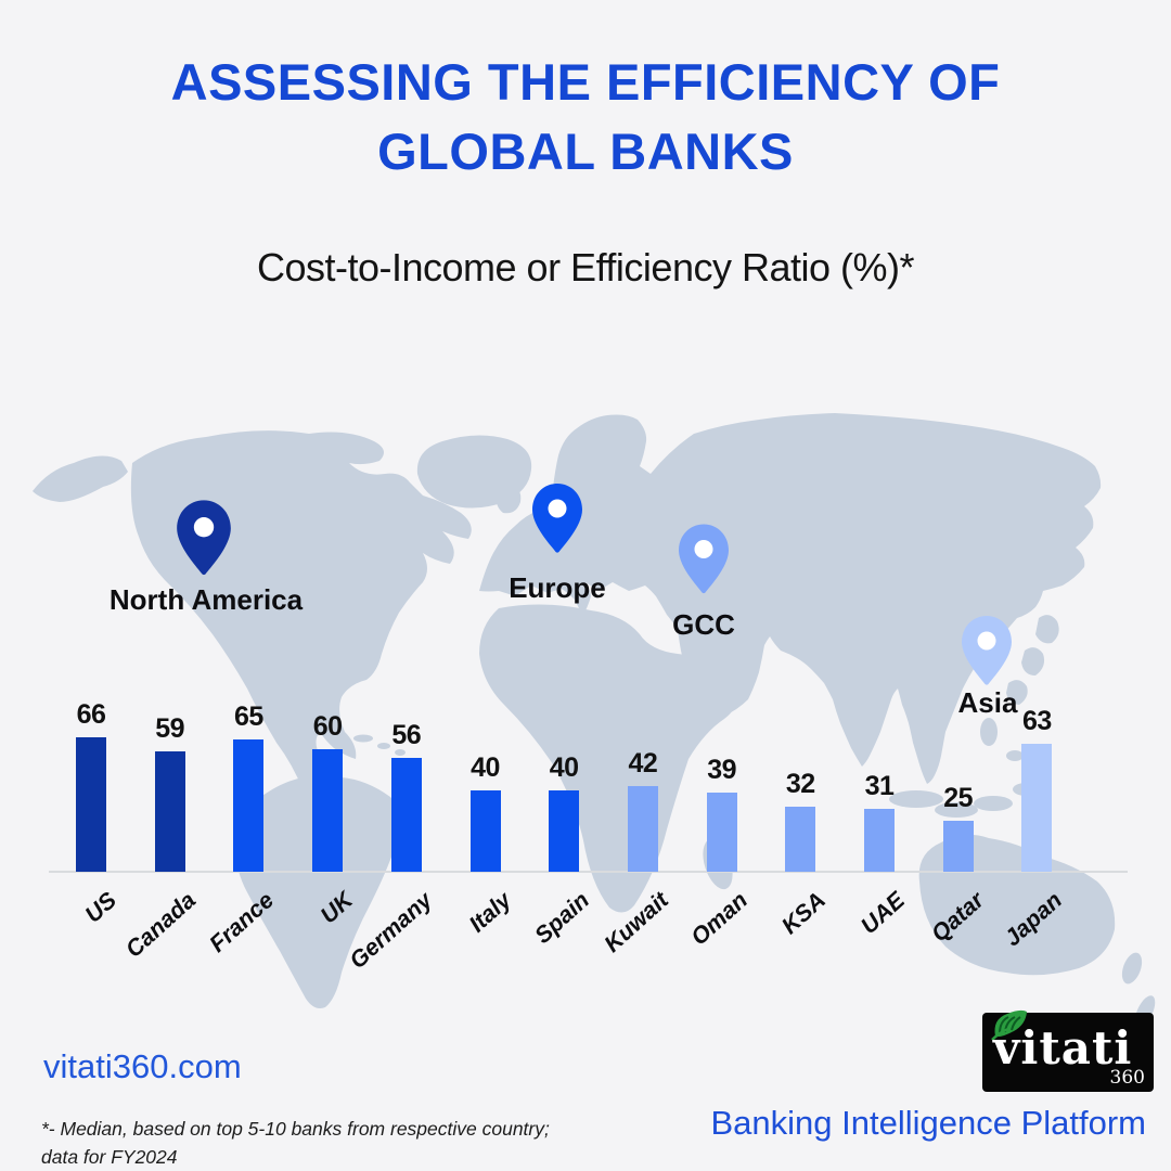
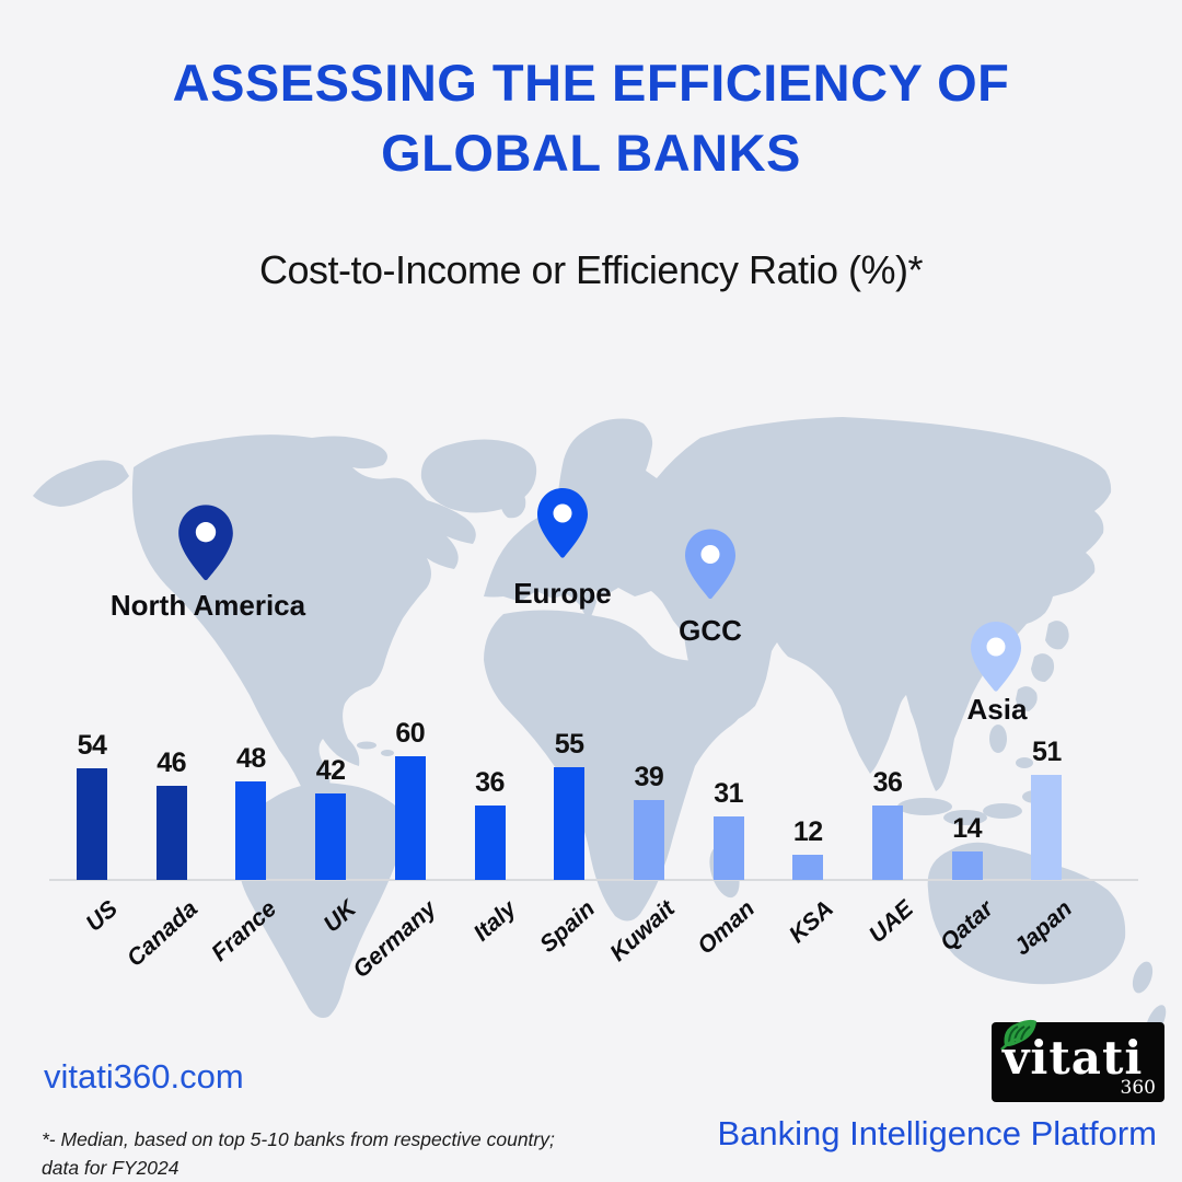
US: 66 -> 54
Canada: 59 -> 46
France: 65 -> 48
UK: 60 -> 42
Germany: 56 -> 60
Italy: 40 -> 36
Spain: 40 -> 55
Kuwait: 42 -> 39
Oman: 39 -> 31
KSA: 32 -> 12
UAE: 31 -> 36
Qatar: 25 -> 14
Japan: 63 -> 51
